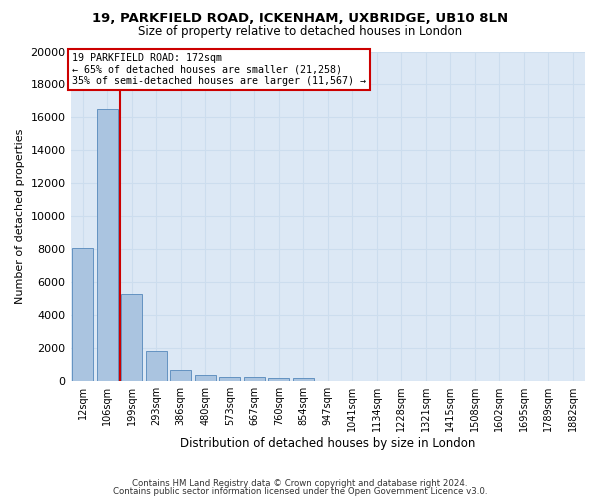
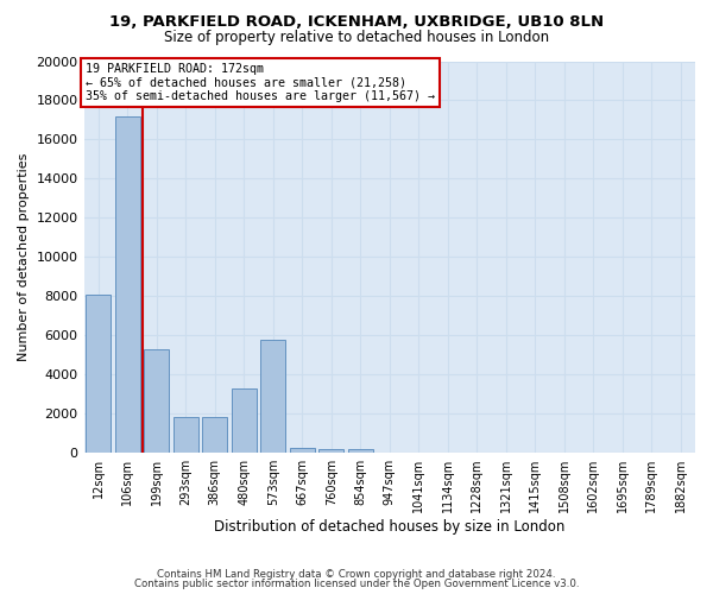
106sqm: 16500 -> 17200
386sqm: 700 -> 1800
480sqm: 400 -> 3300
573sqm: 300 -> 5800
